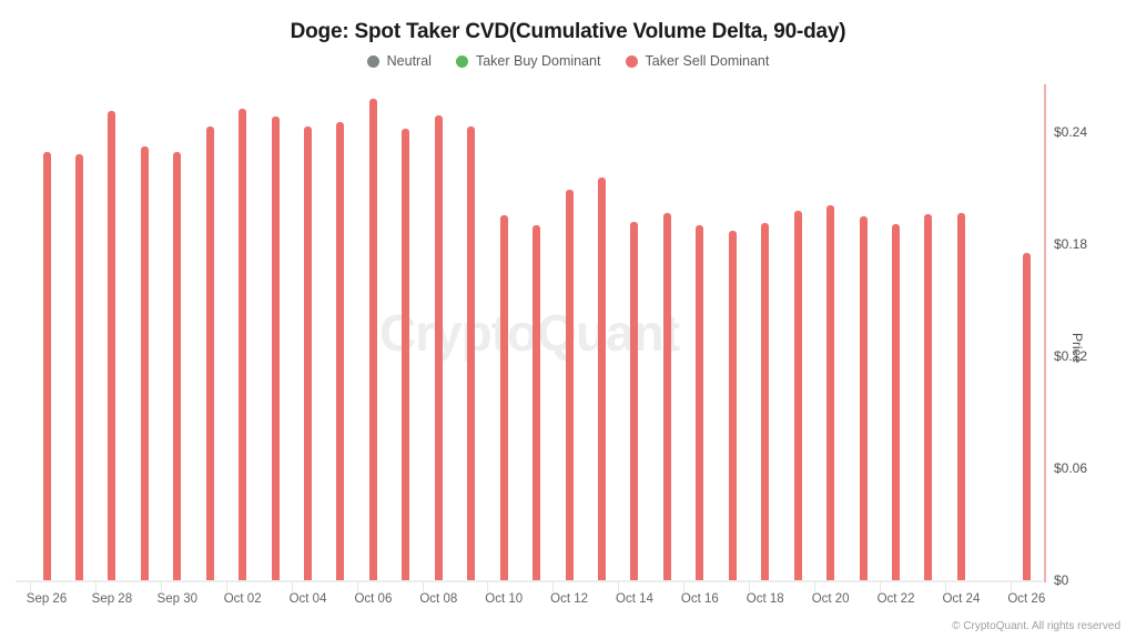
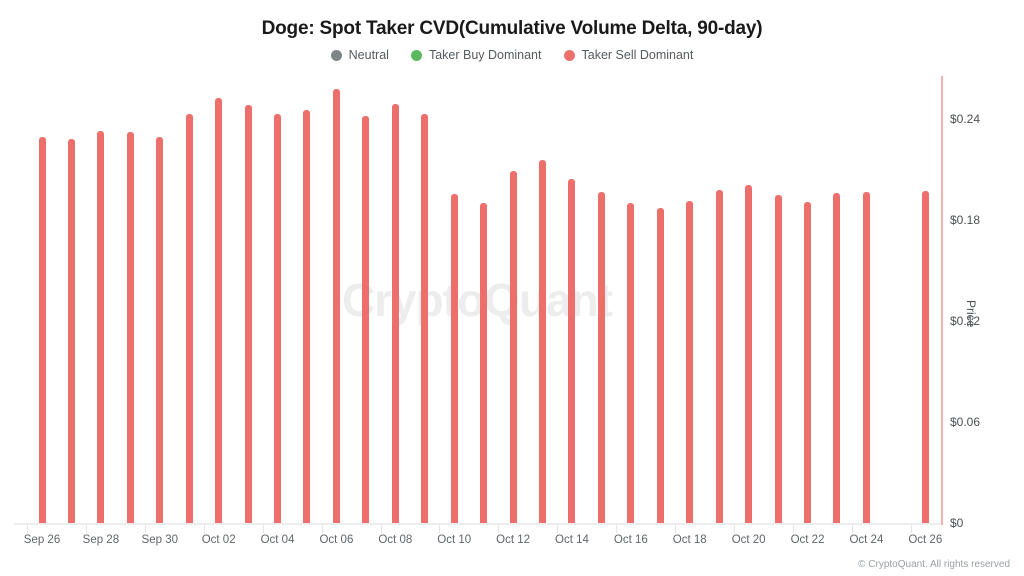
Sep 28: $0.251 -> $0.233
Oct 14: $0.192 -> $0.204
Oct 26: $0.175 -> $0.198
